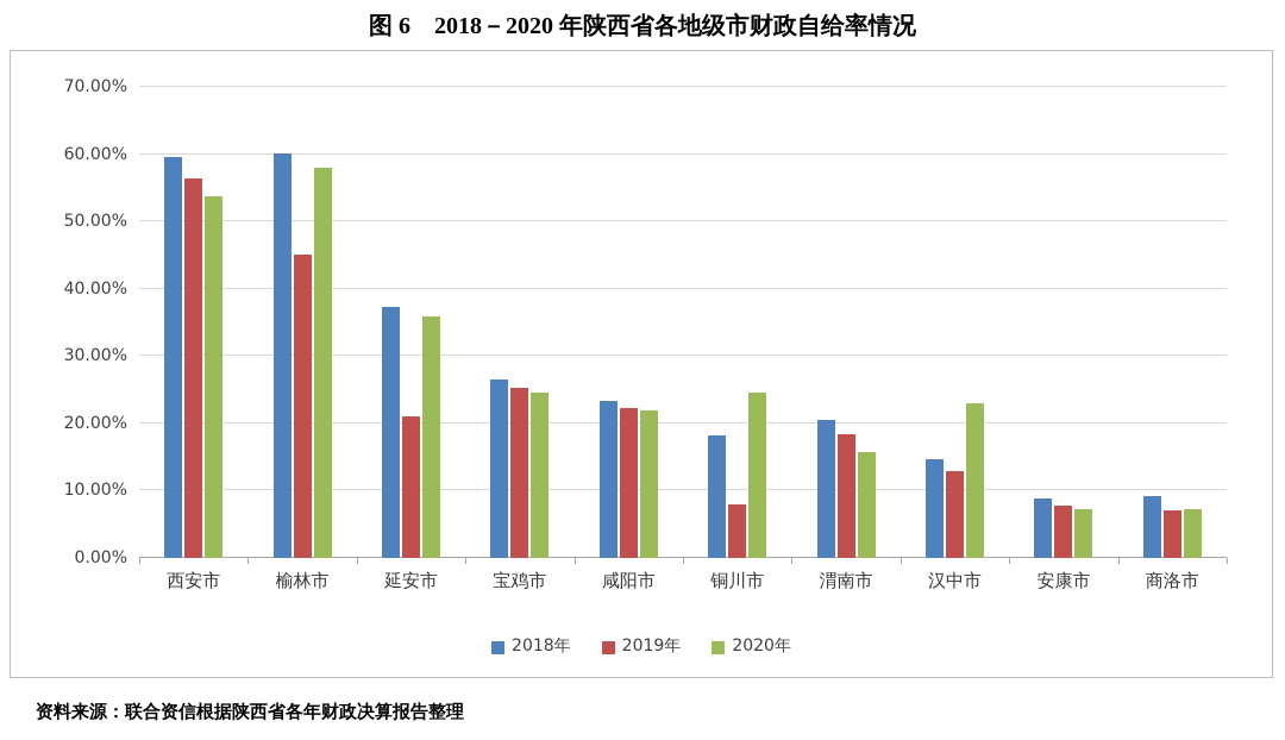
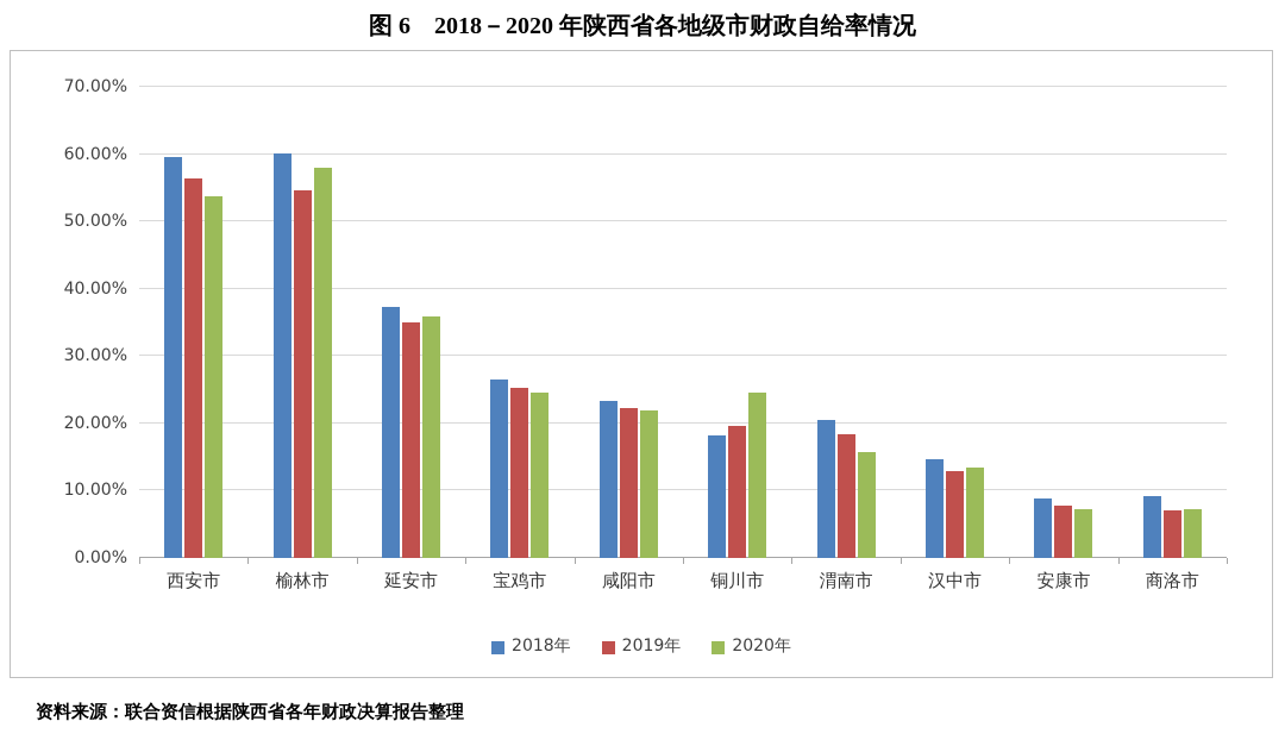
2019年/榆林市: 45% -> 55%
2019年/延安市: 21% -> 35%
2019年/铜川市: 8% -> 20%
2020年/汉中市: 23% -> 13%
